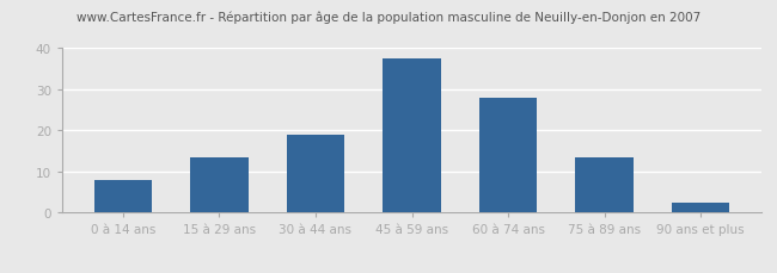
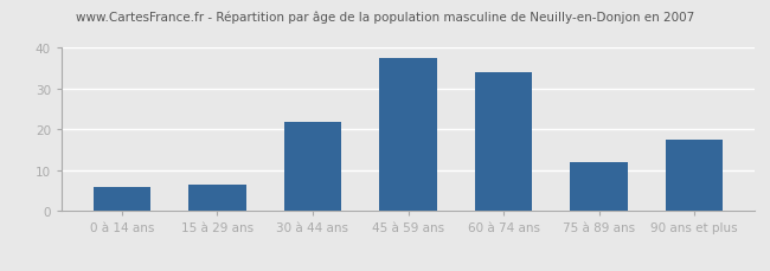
0 à 14 ans: 8.0 -> 6.0
15 à 29 ans: 13.5 -> 6.5
30 à 44 ans: 19.0 -> 22.0
60 à 74 ans: 28.0 -> 34.0
75 à 89 ans: 13.5 -> 12.0
90 ans et plus: 2.5 -> 17.5
